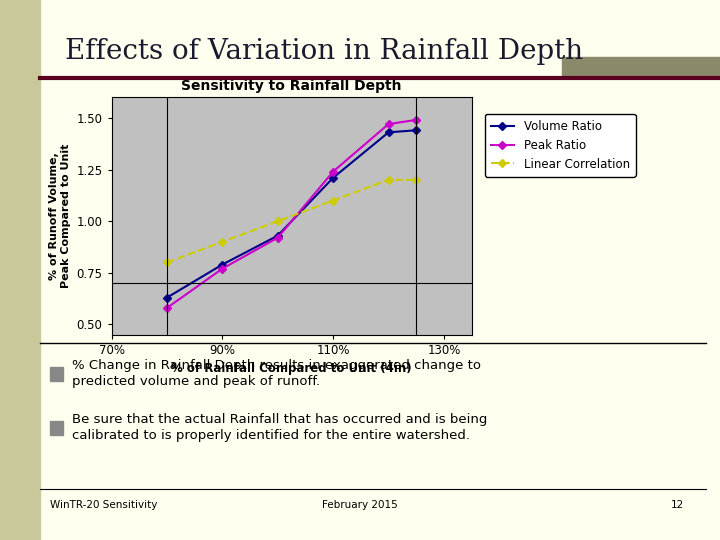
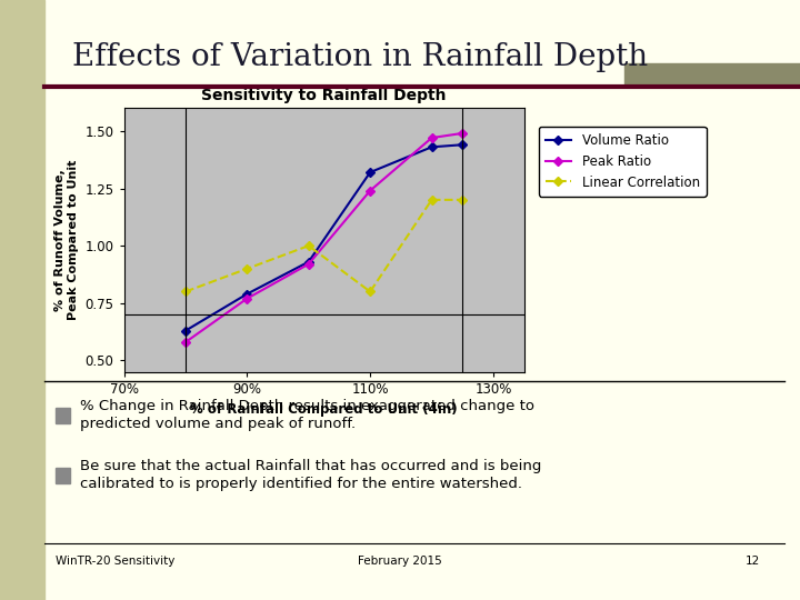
Volume Ratio/110%: 1.21 -> 1.32
Linear Correlation/110%: 1.1 -> 0.8
